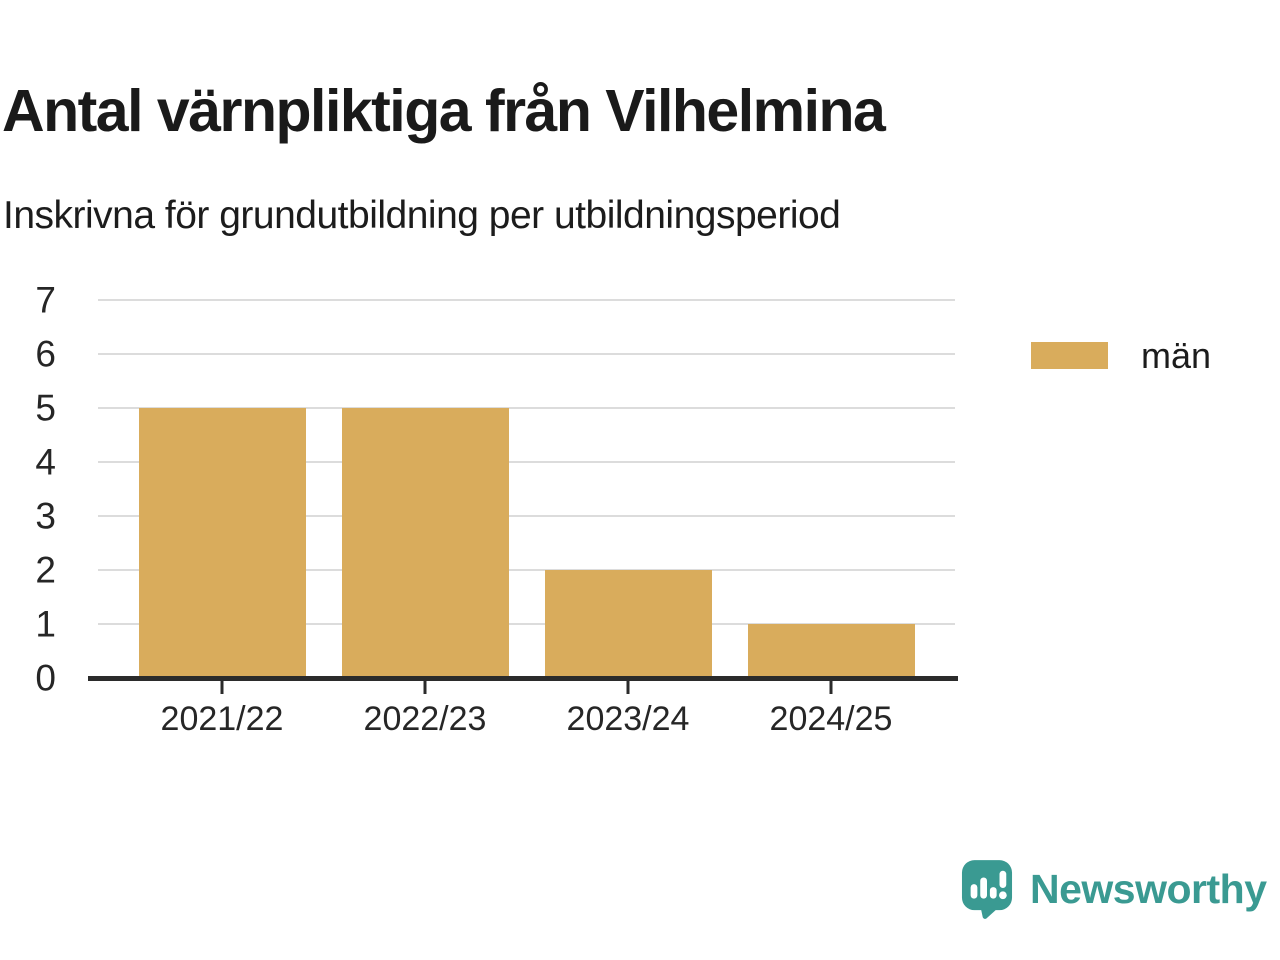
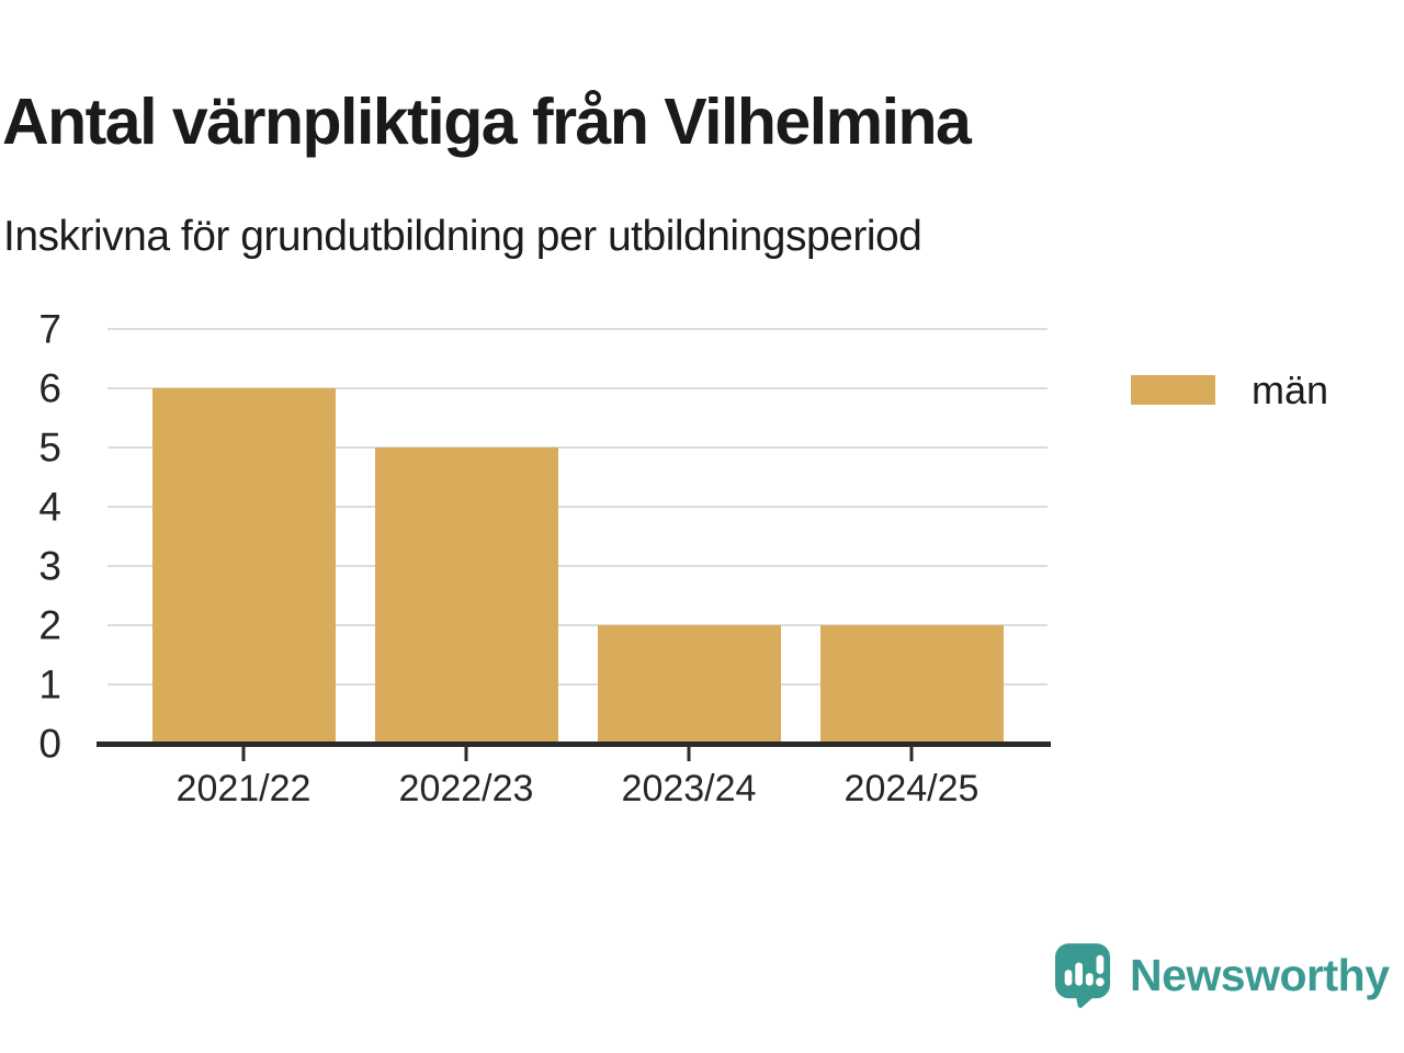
2021/22: 5 -> 6
2024/25: 1 -> 2
